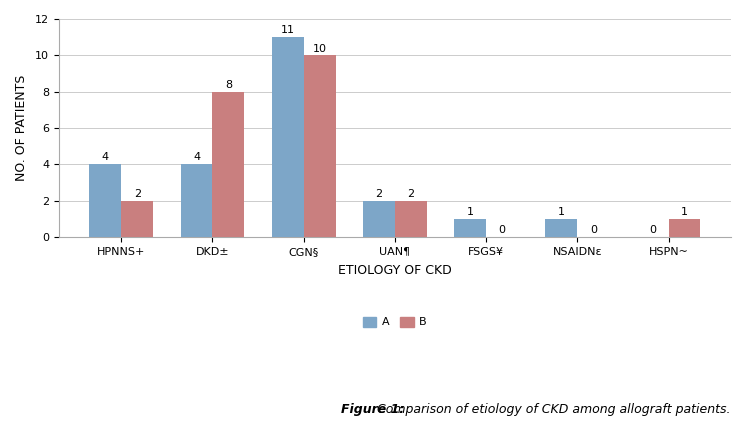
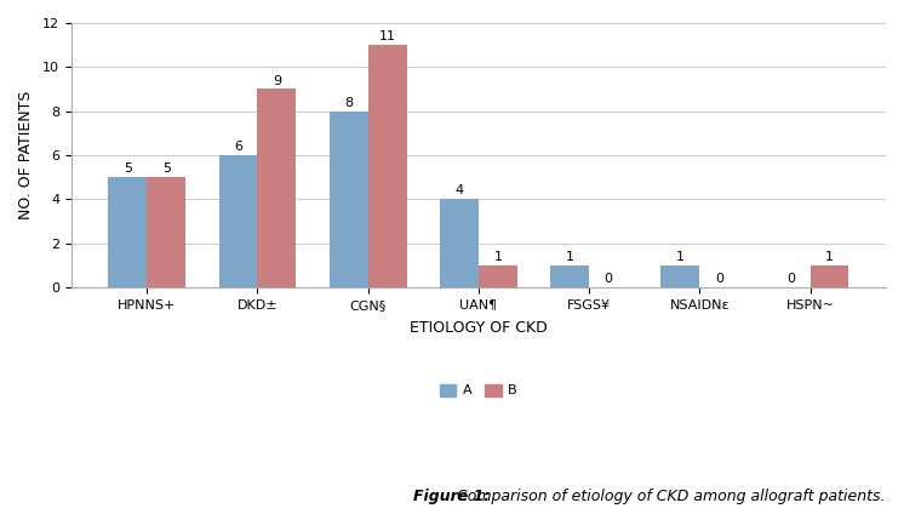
A/HPNNS+: 4 -> 5
B/HPNNS+: 2 -> 5
A/DKD±: 4 -> 6
B/DKD±: 8 -> 9
A/CGN§: 11 -> 8
B/CGN§: 10 -> 11
A/UAN¶: 2 -> 4
B/UAN¶: 2 -> 1
